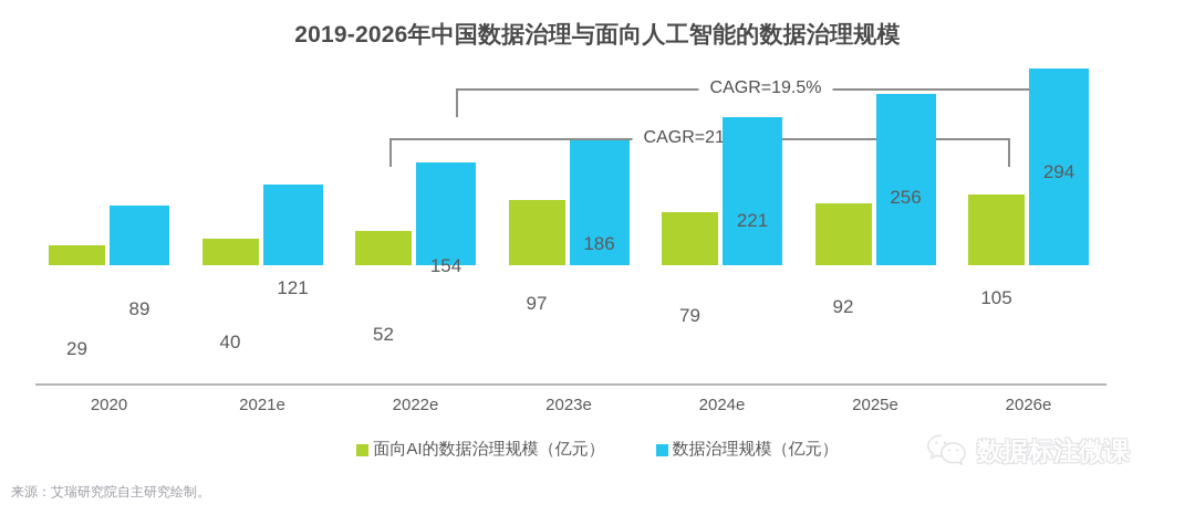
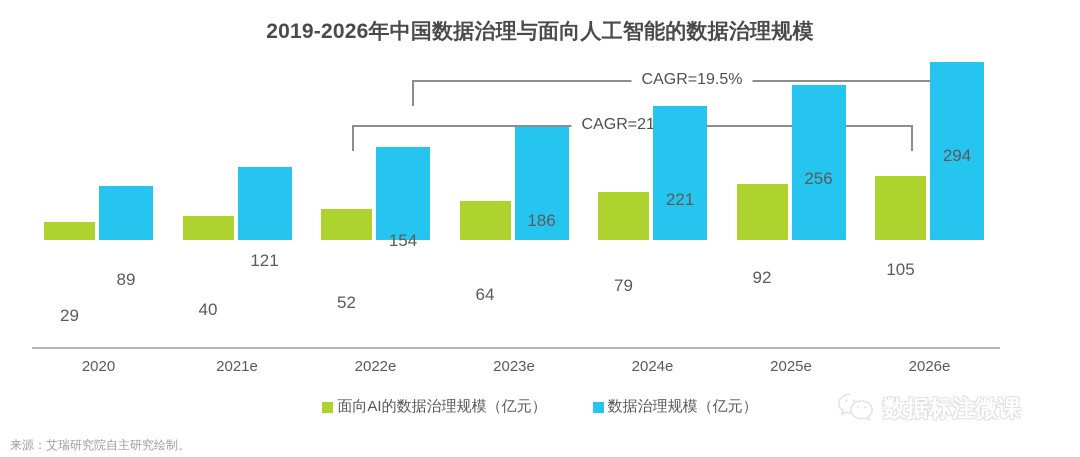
面向AI的数据治理规模（亿元）/2023e: 97 -> 64
